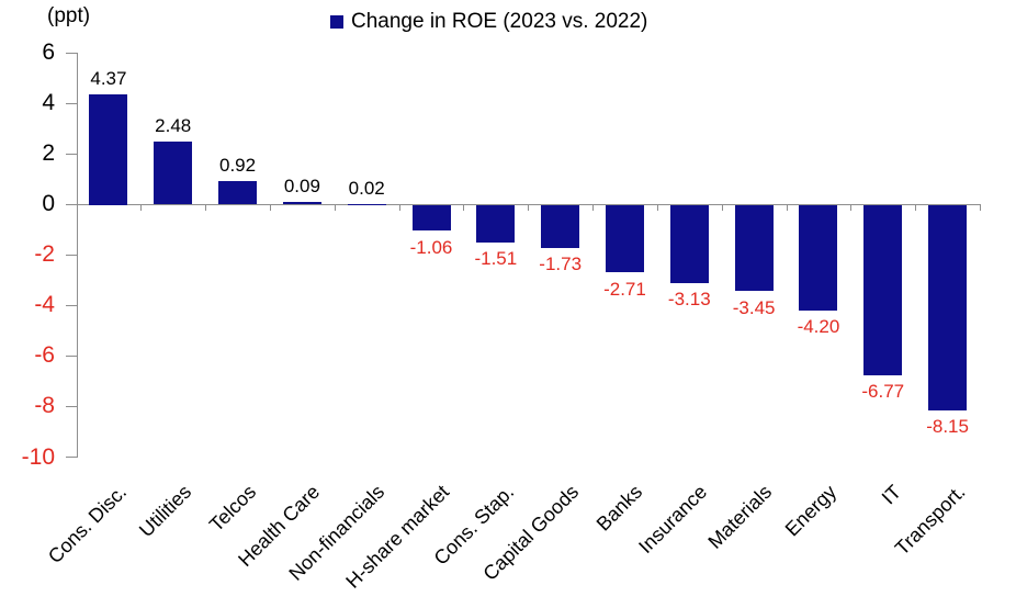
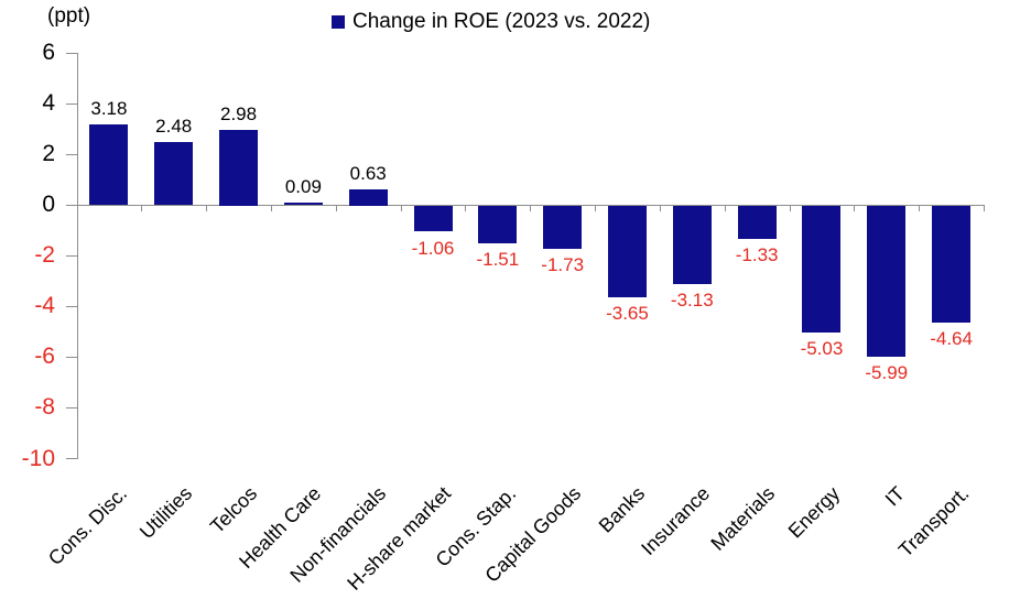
Cons. Disc.: 4.37 -> 3.18
Telcos: 0.92 -> 2.98
Non-financials: 0.02 -> 0.63
Banks: -2.71 -> -3.65
Materials: -3.45 -> -1.33
Energy: -4.20 -> -5.03
IT: -6.77 -> -5.99
Transport.: -8.15 -> -4.64
